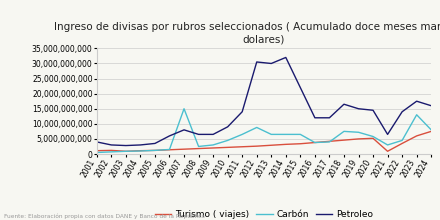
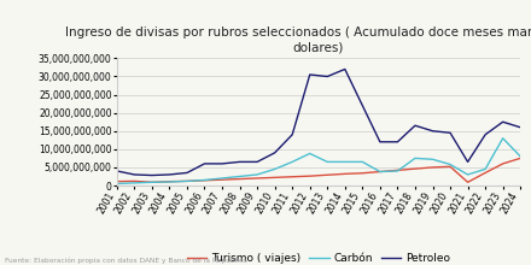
Carbón/2007: 15,000,000,000 -> 2,000,000,000
Petroleo/2007: 8,000,000,000 -> 6,000,000,000
